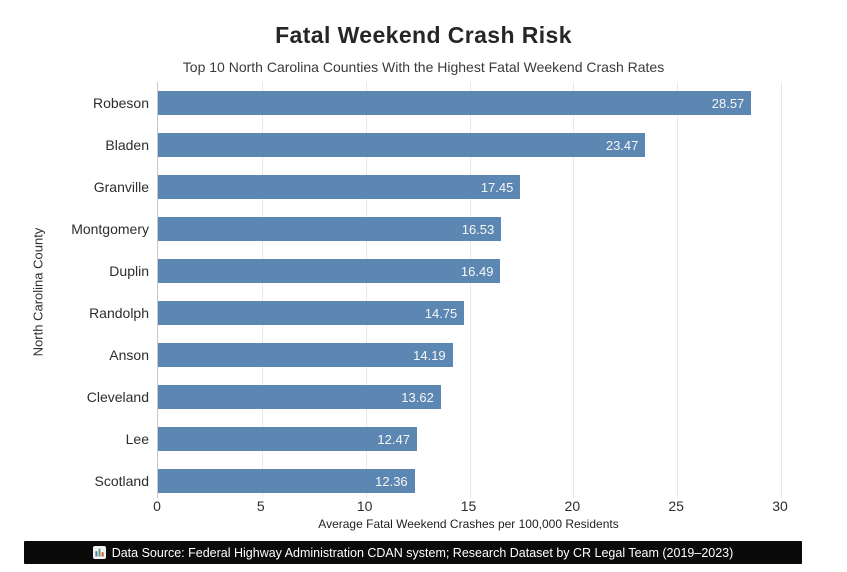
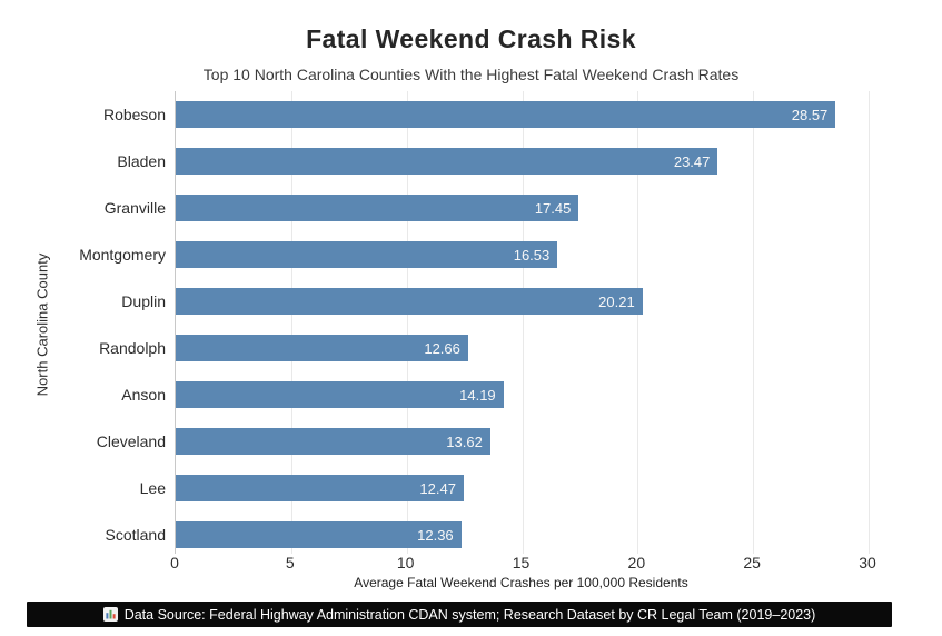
Duplin: 16.49 -> 20.21
Randolph: 14.75 -> 12.66
